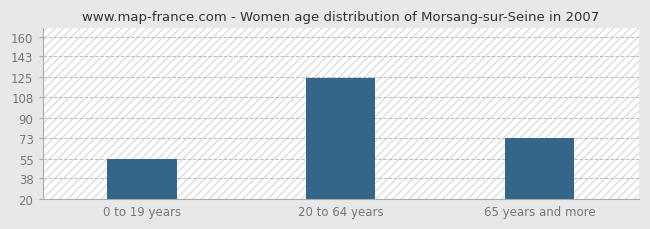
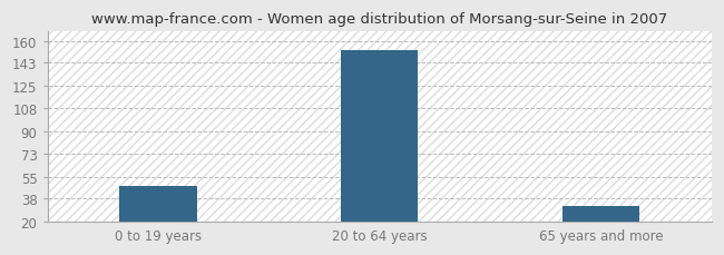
0 to 19 years: 55 -> 48
20 to 64 years: 124 -> 153
65 years and more: 73 -> 32
